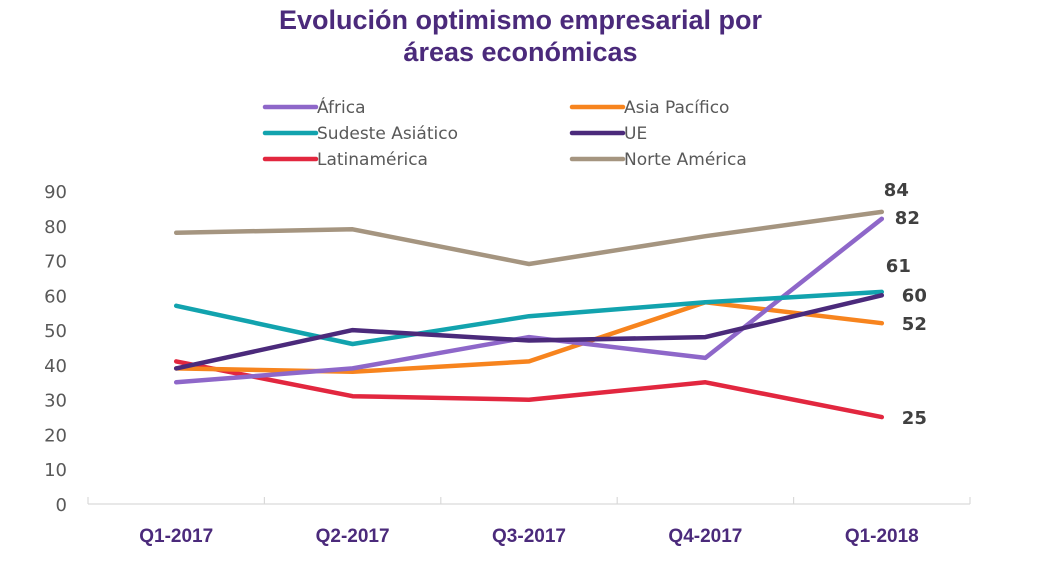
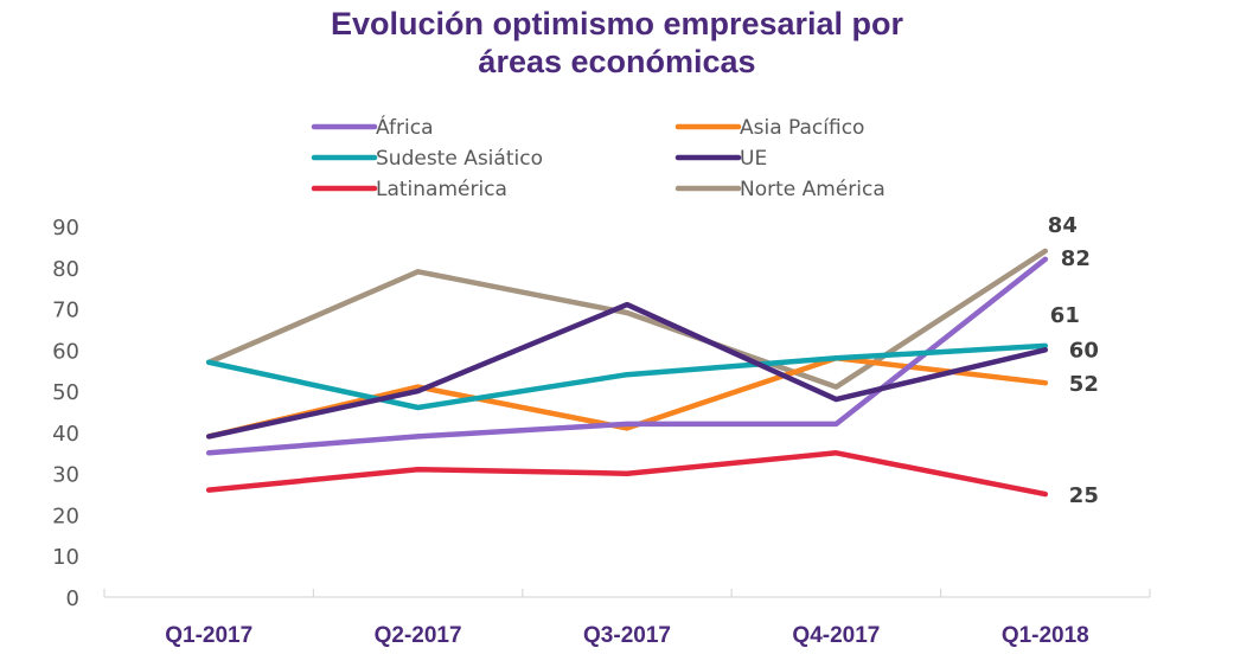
Latinamérica/Q1-2017: 41 -> 26
Norte América/Q1-2017: 78 -> 57
Asia Pacífico/Q2-2017: 38 -> 51
África/Q3-2017: 48 -> 42
UE/Q3-2017: 47 -> 71
Norte América/Q4-2017: 77 -> 51
